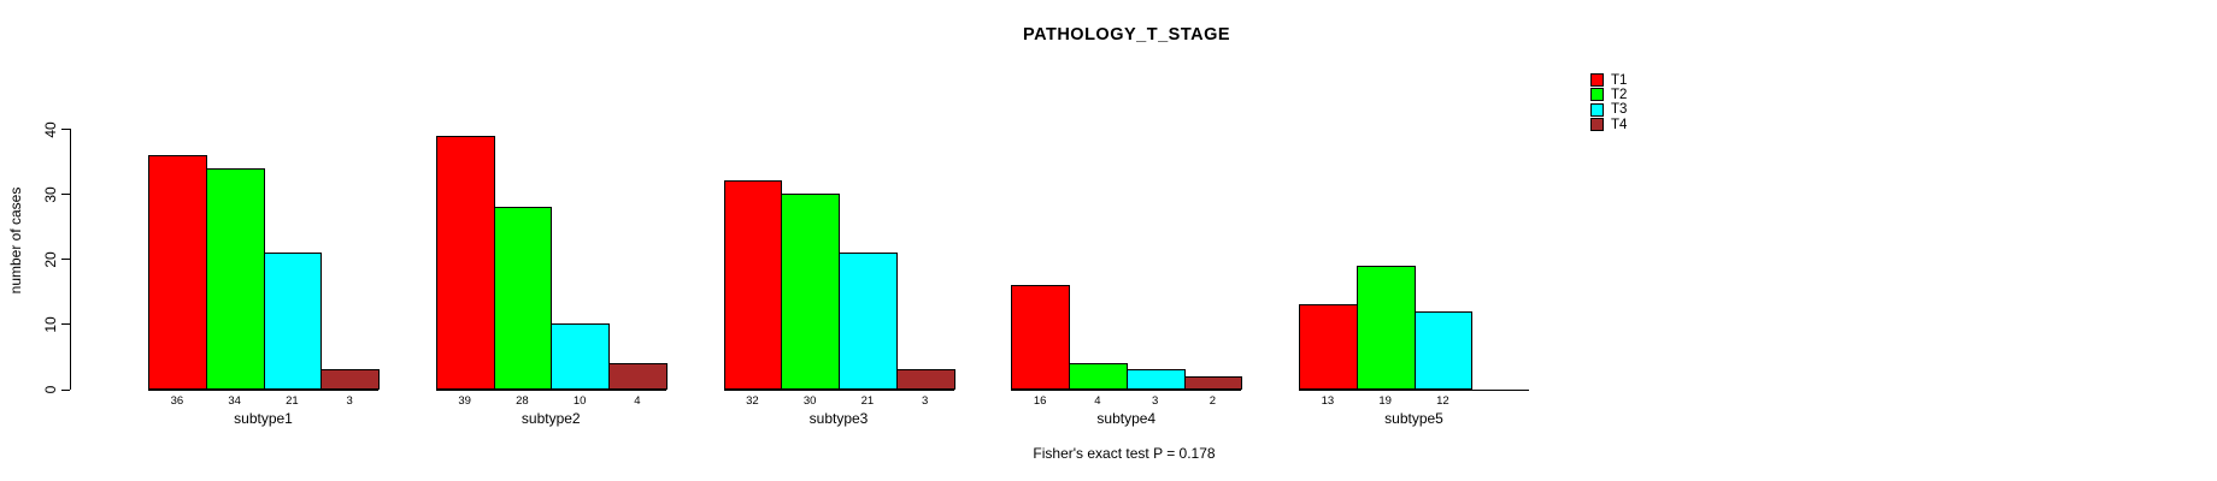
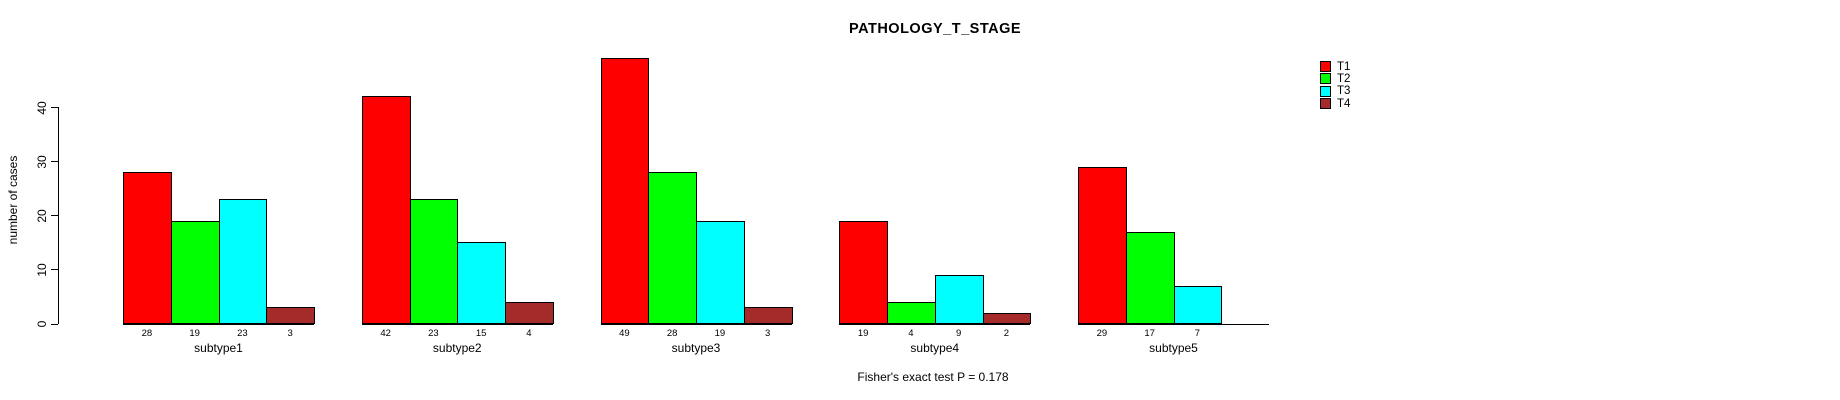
T1/subtype1: 36 -> 28
T2/subtype1: 34 -> 19
T3/subtype1: 21 -> 23
T1/subtype2: 39 -> 42
T2/subtype2: 28 -> 23
T3/subtype2: 10 -> 15
T1/subtype3: 32 -> 49
T2/subtype3: 30 -> 28
T3/subtype3: 21 -> 19
T1/subtype4: 16 -> 19
T3/subtype4: 3 -> 9
T1/subtype5: 13 -> 29
T2/subtype5: 19 -> 17
T3/subtype5: 12 -> 7
